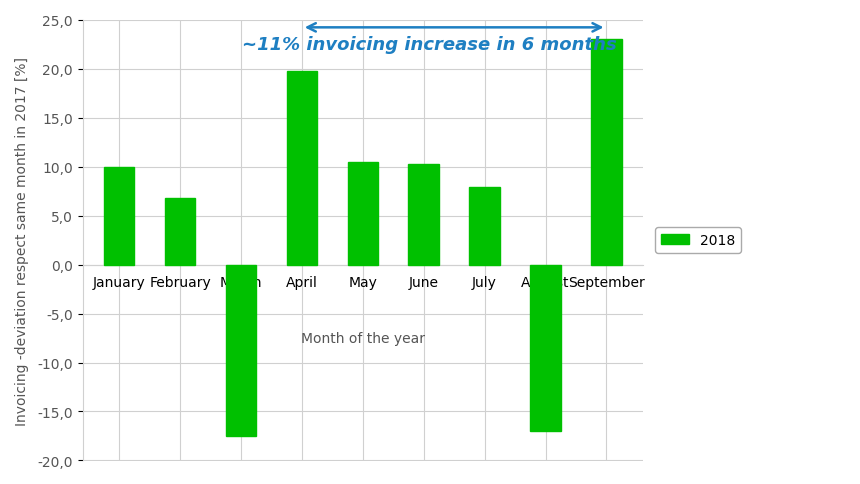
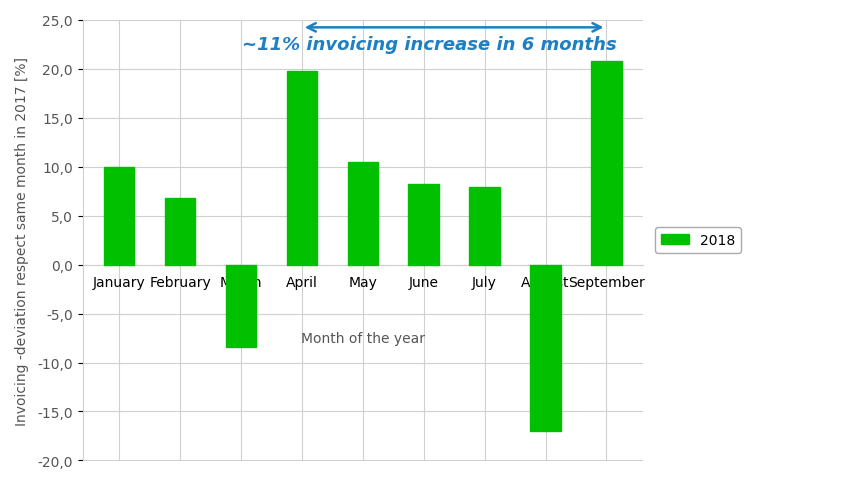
March: -17,5 -> -8,4
June: 10,3 -> 8,2
September: 23,0 -> 20,8
